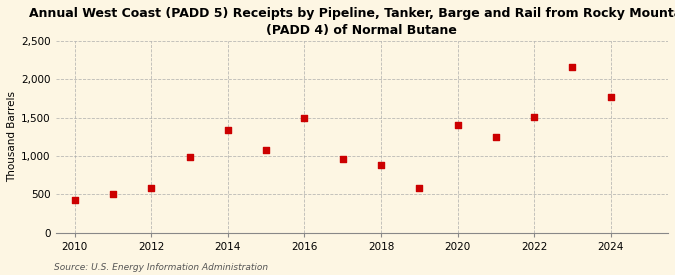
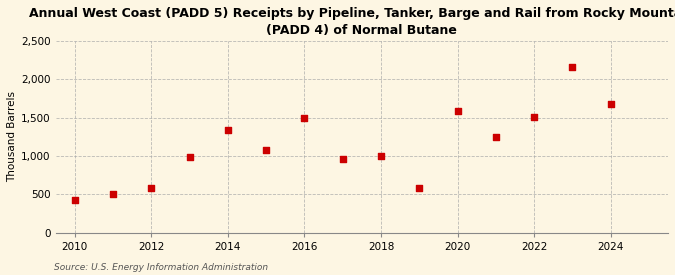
2018: 880 -> 1,000
2020: 1,400 -> 1,580
2024: 1,770 -> 1,680
